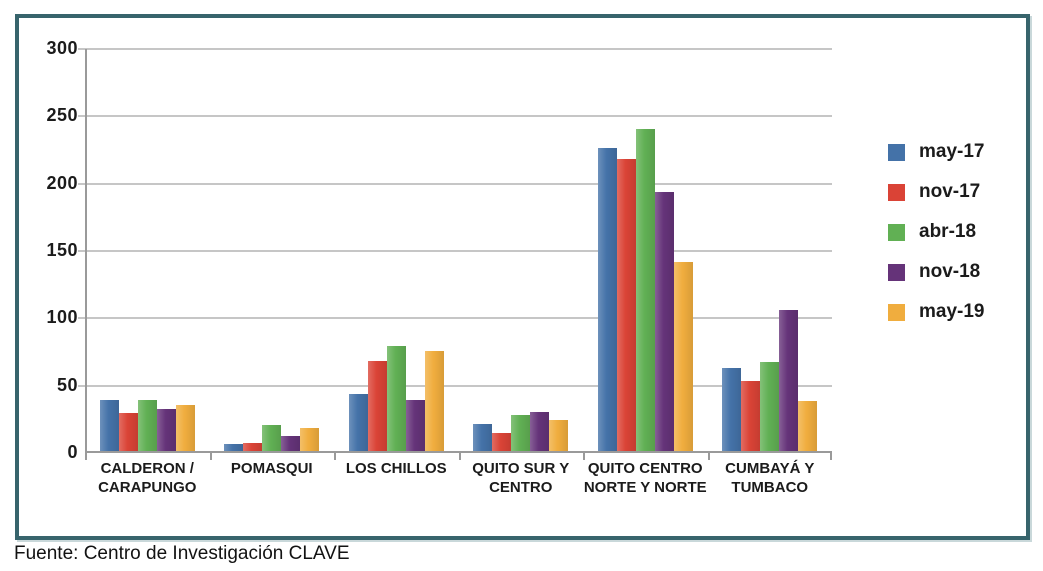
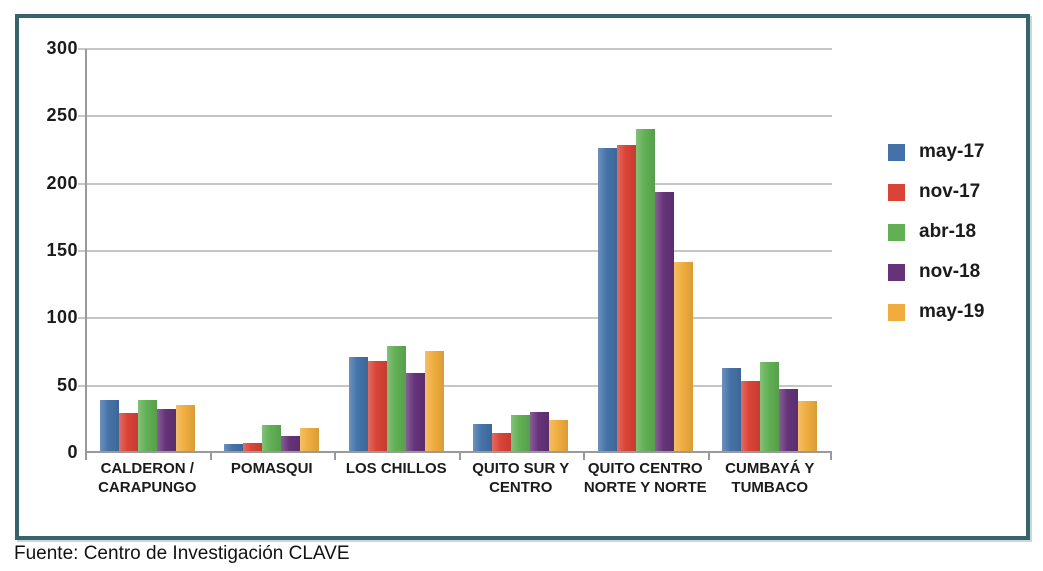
may-17/LOS CHILLOS: 42 -> 70
nov-18/LOS CHILLOS: 38 -> 58
nov-17/QUITO CENTRO NORTE Y NORTE: 217 -> 227
nov-18/CUMBAYÁ Y TUMBACO: 105 -> 46
